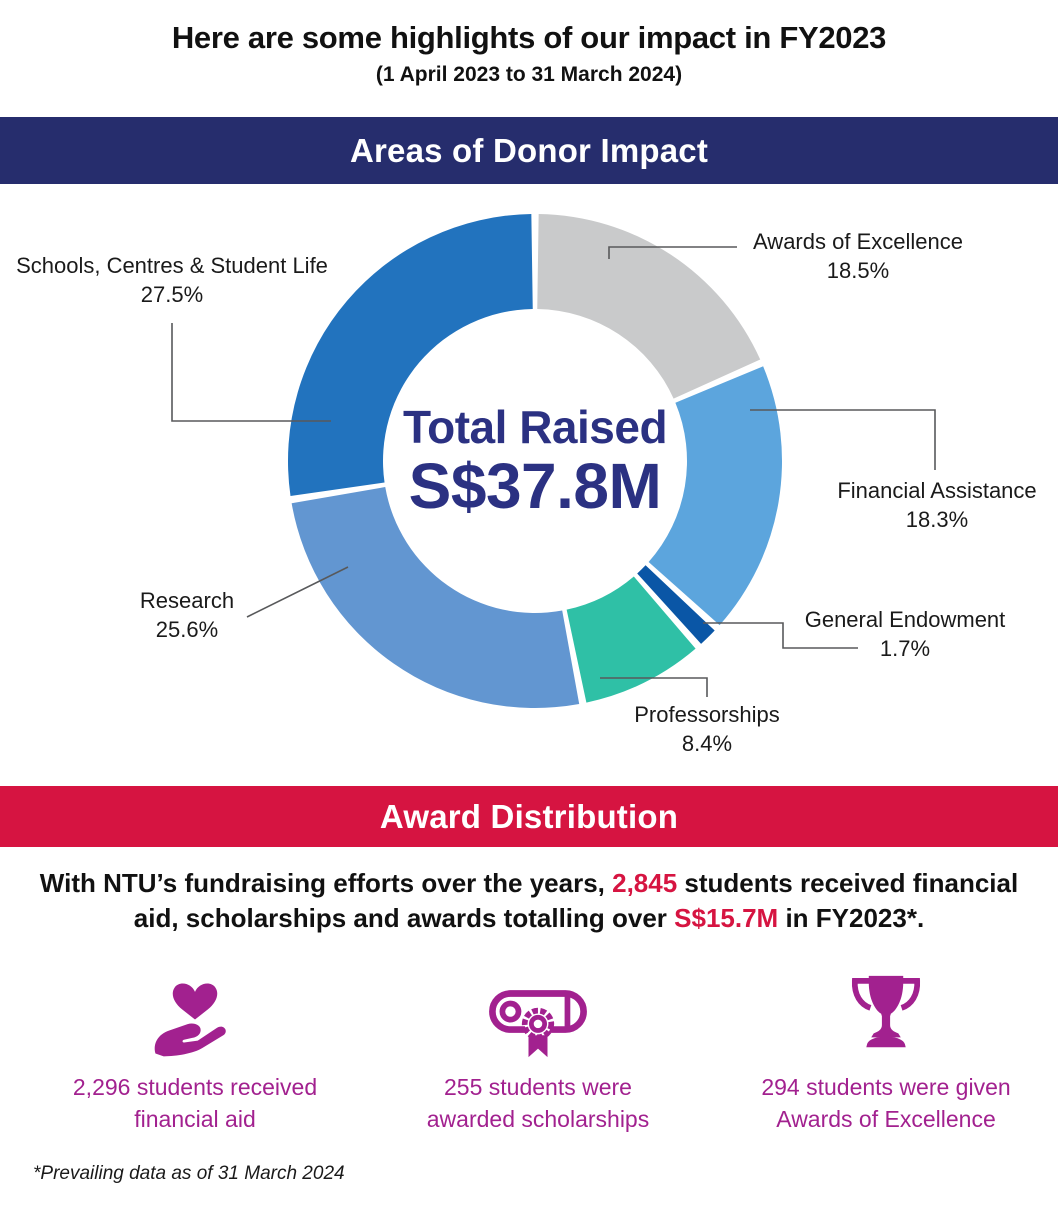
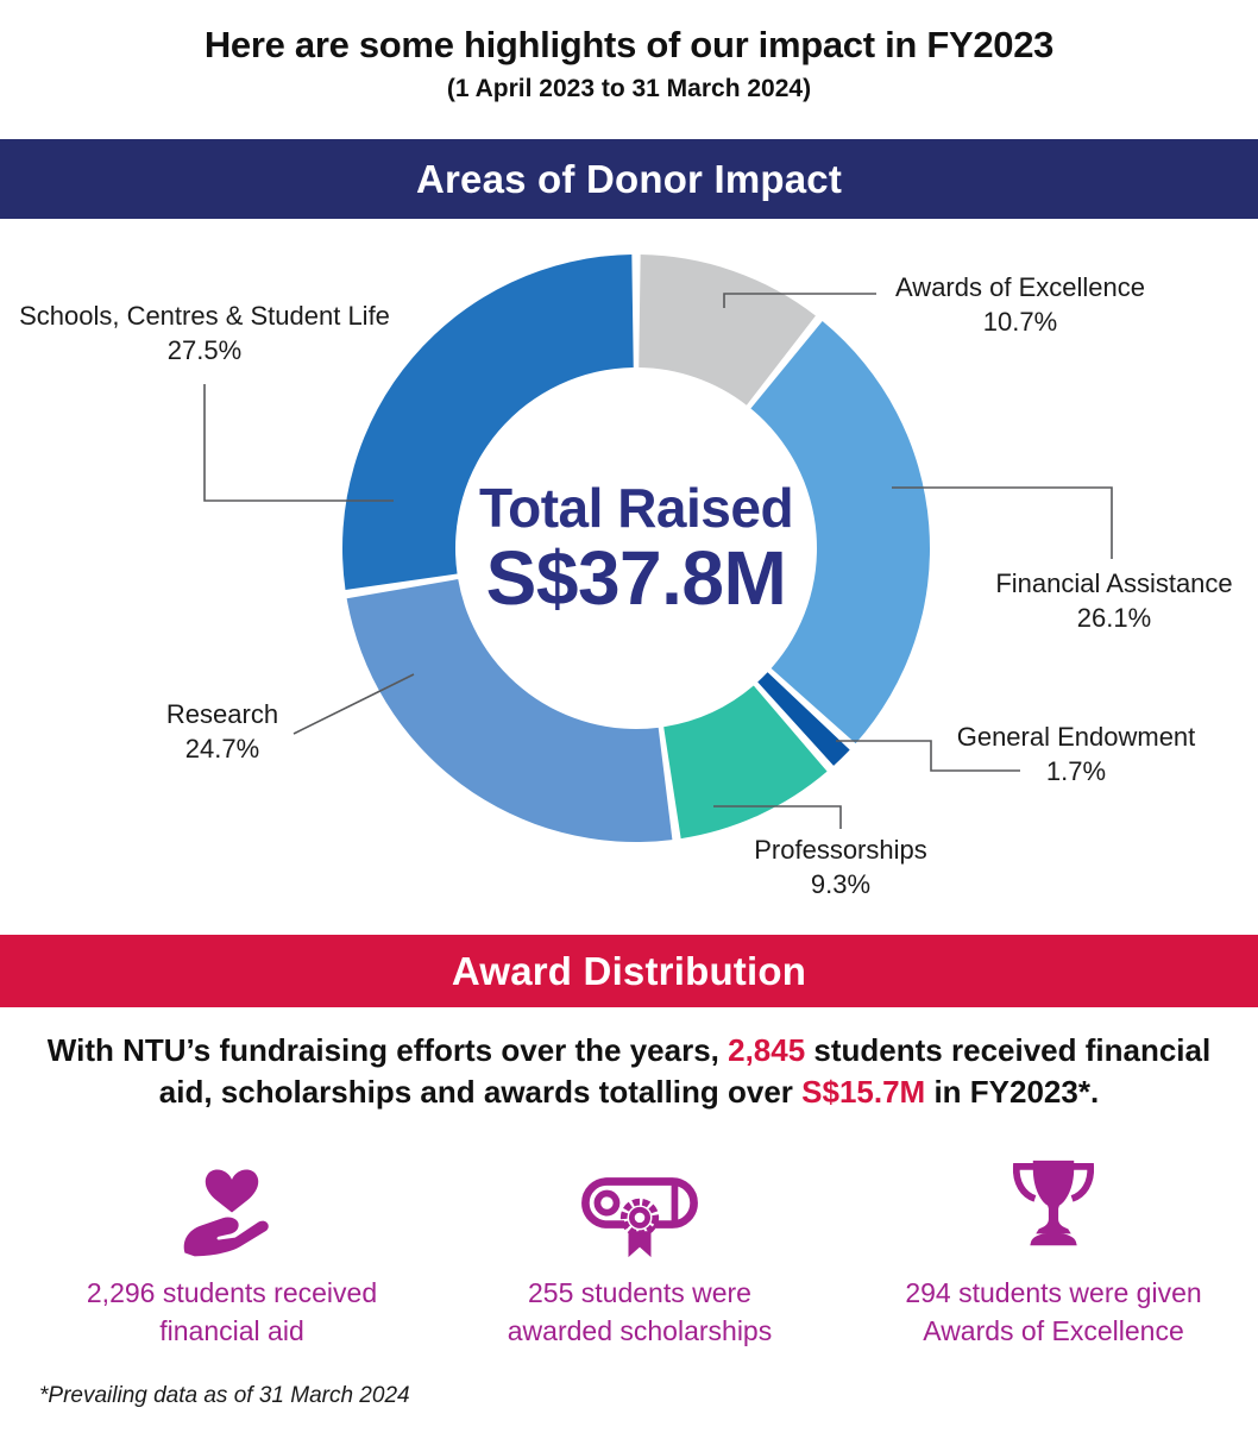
Awards of Excellence: 18.5% -> 10.7%
Financial Assistance: 18.3% -> 26.1%
Professorships: 8.4% -> 9.3%
Research: 25.6% -> 24.7%
